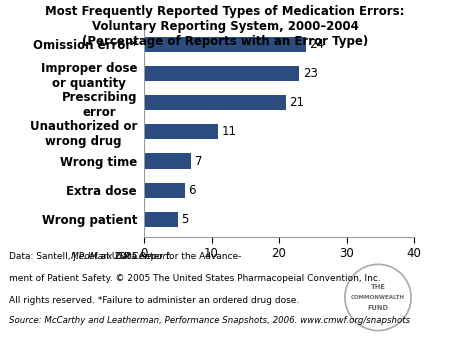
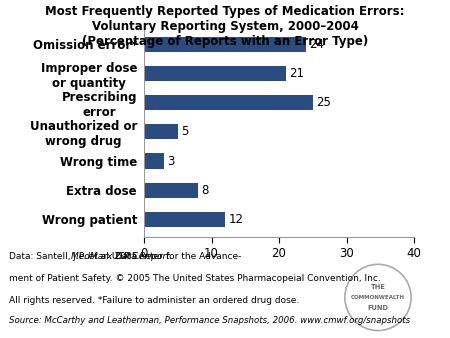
Improper dose or quantity: 23 -> 21
Prescribing error: 21 -> 25
Unauthorized or wrong drug: 11 -> 5
Wrong time: 7 -> 3
Extra dose: 6 -> 8
Wrong patient: 5 -> 12
